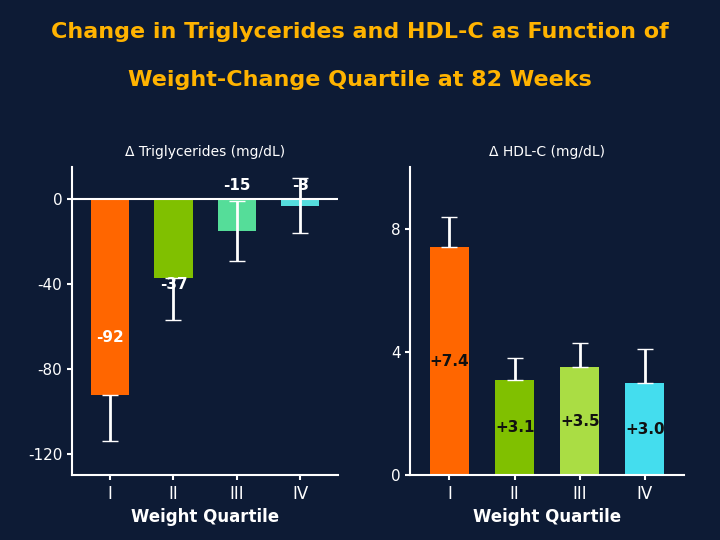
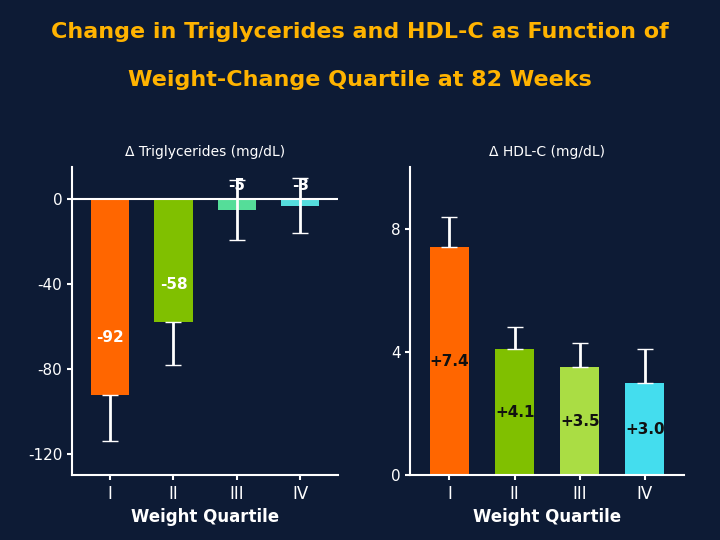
Δ Triglycerides (mg/dL)/II: -37 -> -58
Δ Triglycerides (mg/dL)/III: -15 -> -5
Δ HDL-C (mg/dL)/II: +3.1 -> +4.1
